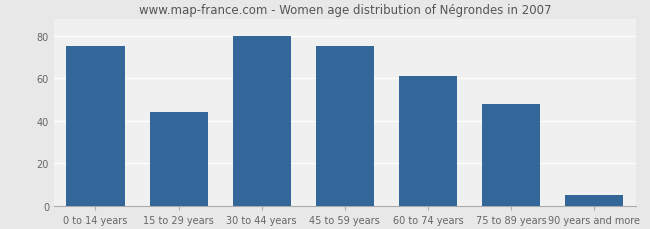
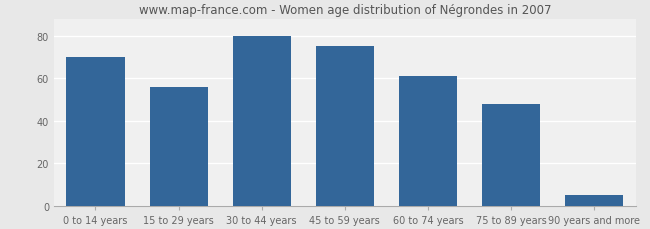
0 to 14 years: 75 -> 70
15 to 29 years: 44 -> 56
